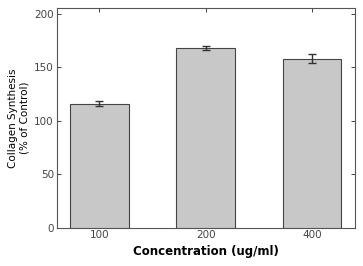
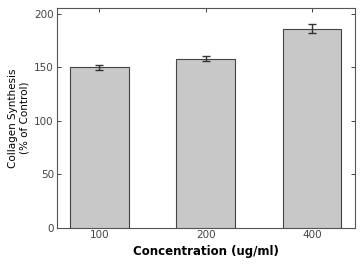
100: 116 -> 150
200: 168 -> 158
400: 158 -> 186
